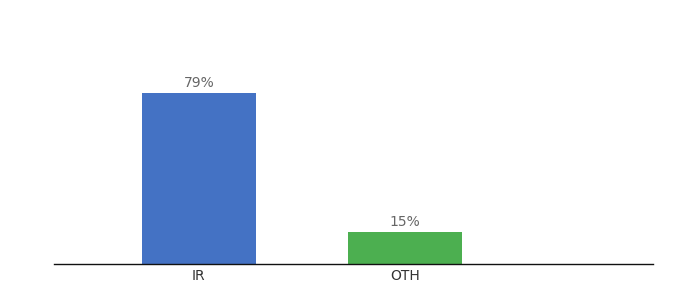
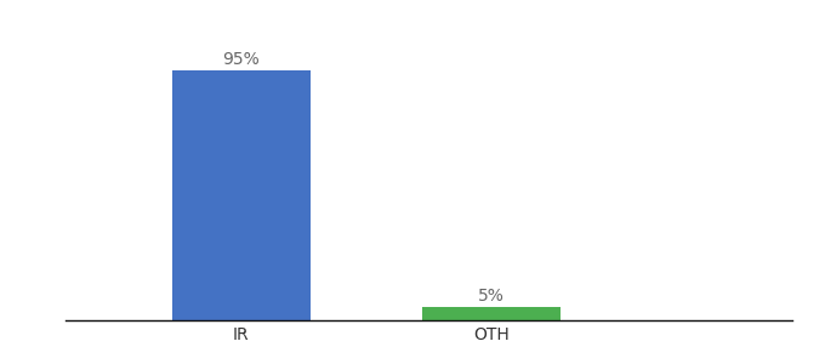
IR: 79% -> 95%
OTH: 15% -> 5%
